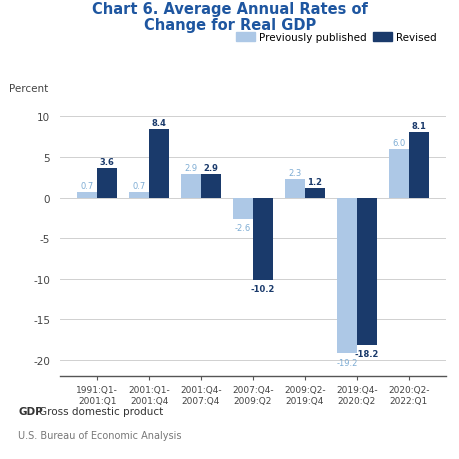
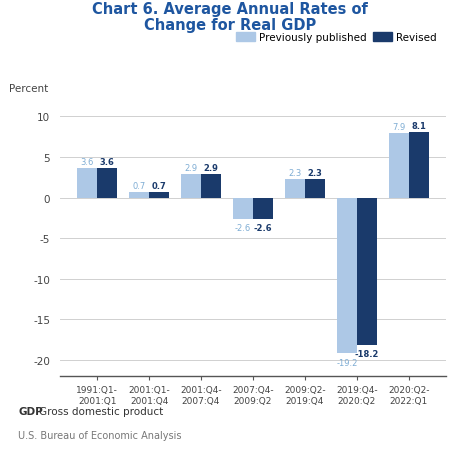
Previously published/1991:Q1- 2001:Q1: 0.7 -> 3.6
Revised/2001:Q1- 2001:Q4: 8.4 -> 0.7
Revised/2007:Q4- 2009:Q2: -10.2 -> -2.6
Revised/2009:Q2- 2019:Q4: 1.2 -> 2.3
Previously published/2020:Q2- 2022:Q1: 6.0 -> 7.9
